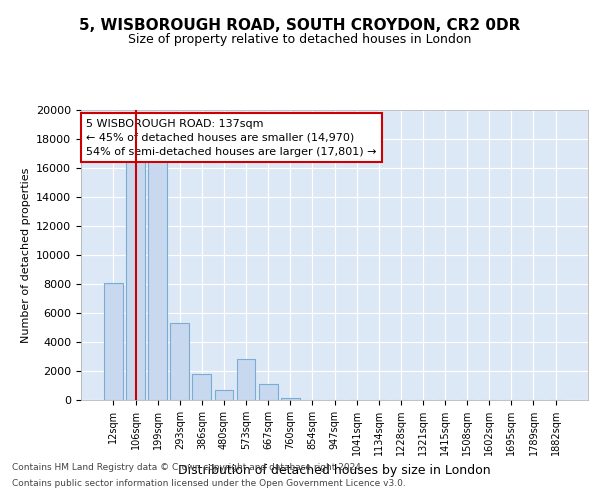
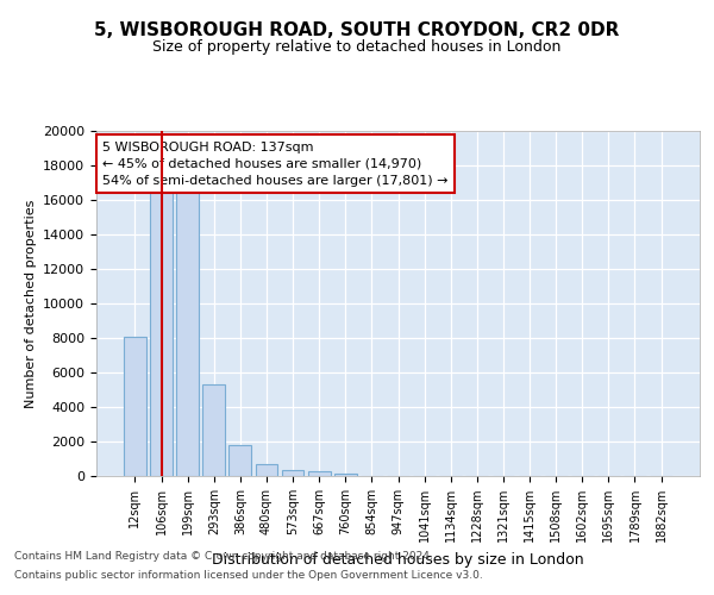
573sqm: 2800 -> 400
667sqm: 1100 -> 200
